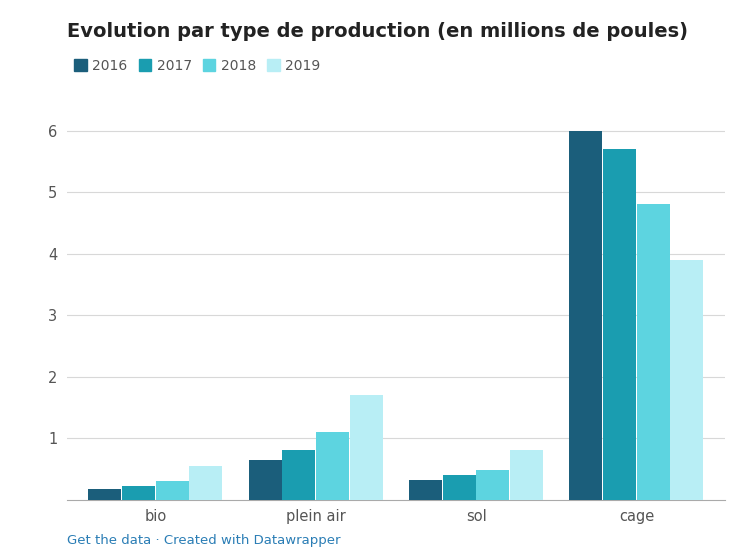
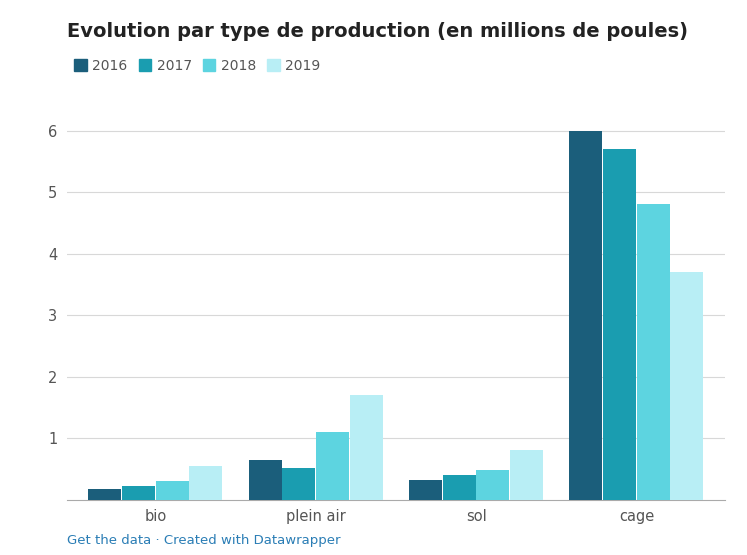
2017/plein air: 0.80 -> 0.52
2019/cage: 3.90 -> 3.70
